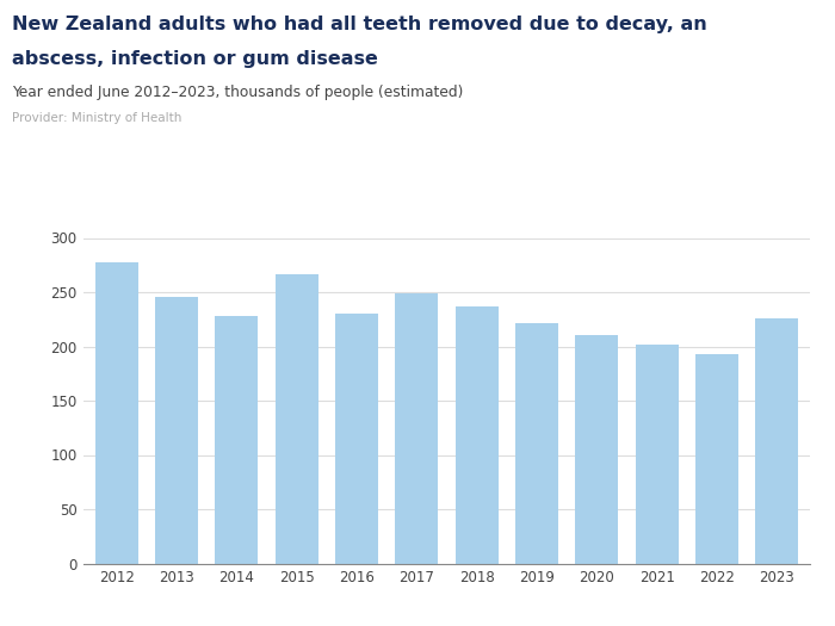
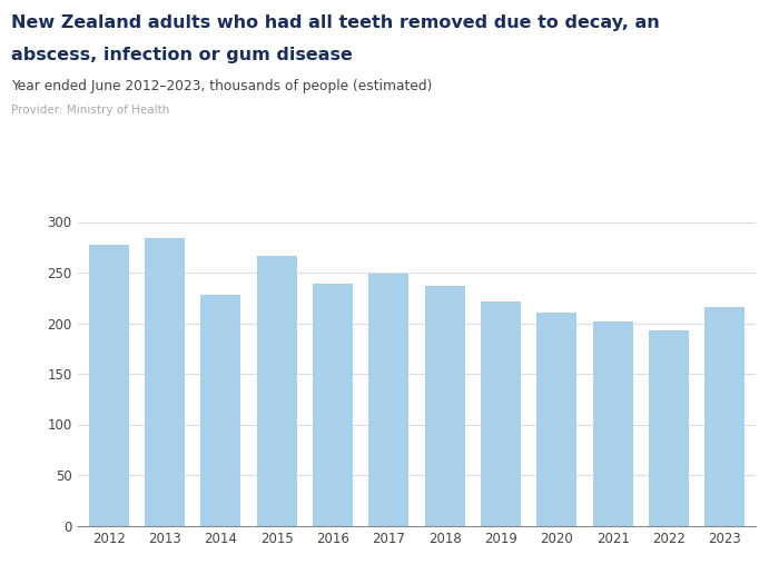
2013: 246 -> 284
2016: 230 -> 239
2023: 226 -> 216
